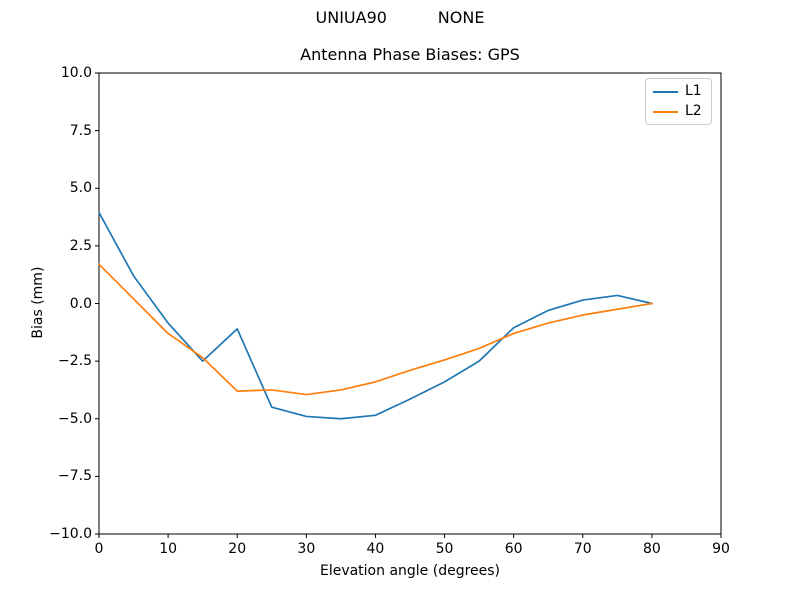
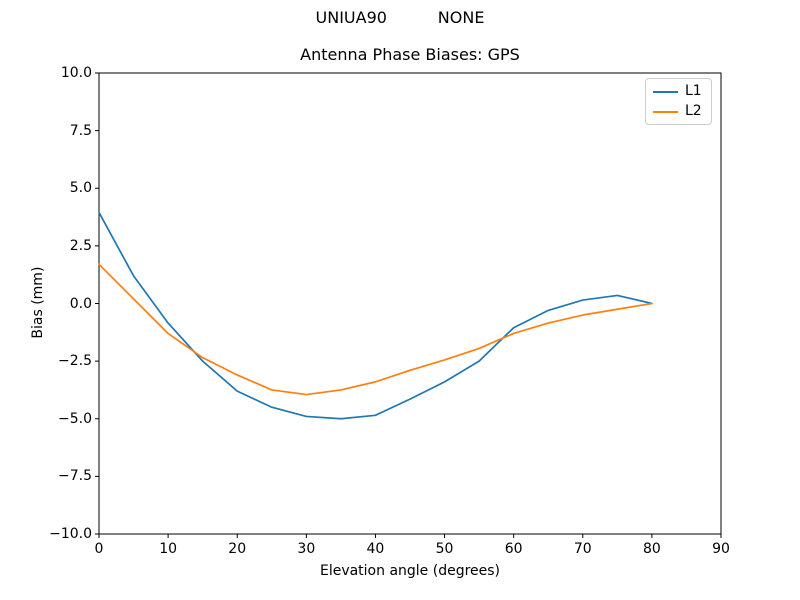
L1/20: -1.1 -> -3.8
L2/20: -3.8 -> -3.1
